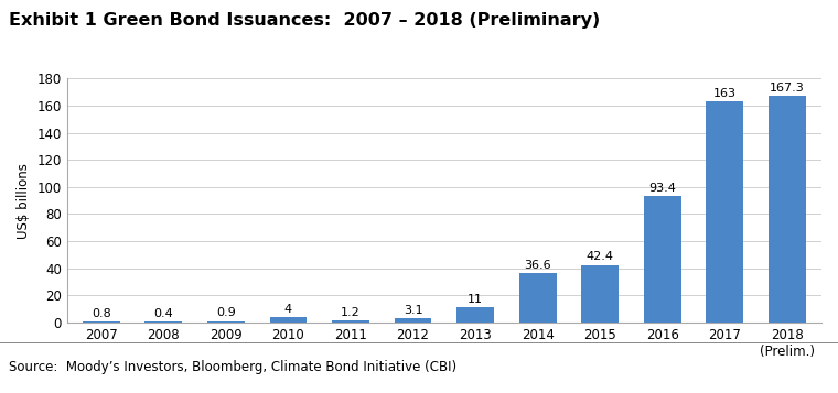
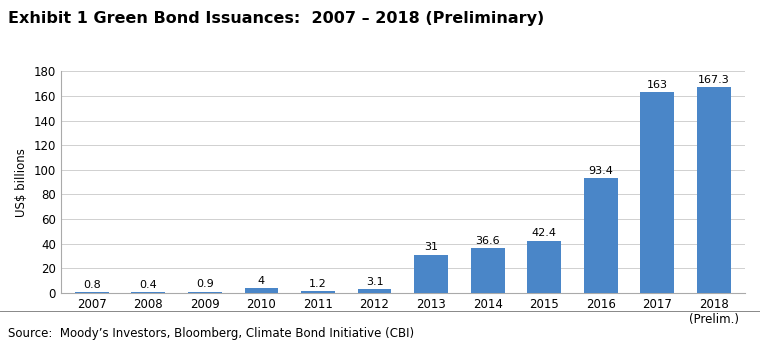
2013: 11 -> 31
